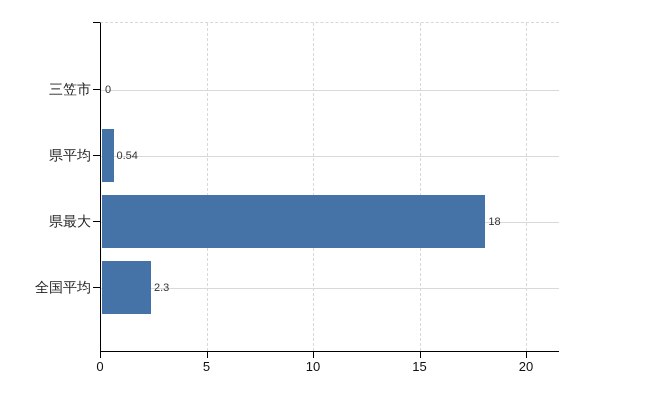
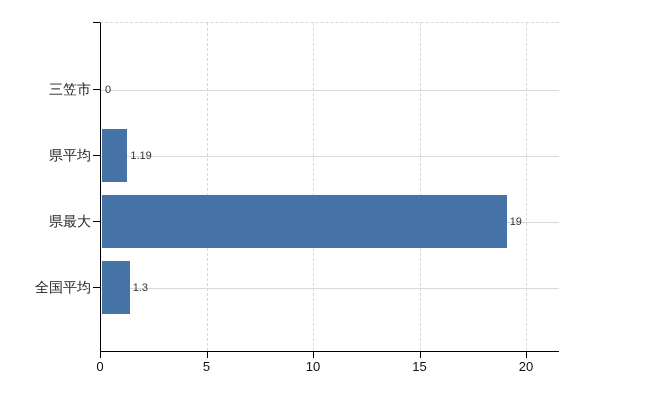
県平均: 0.54 -> 1.19
県最大: 18 -> 19
全国平均: 2.3 -> 1.3
